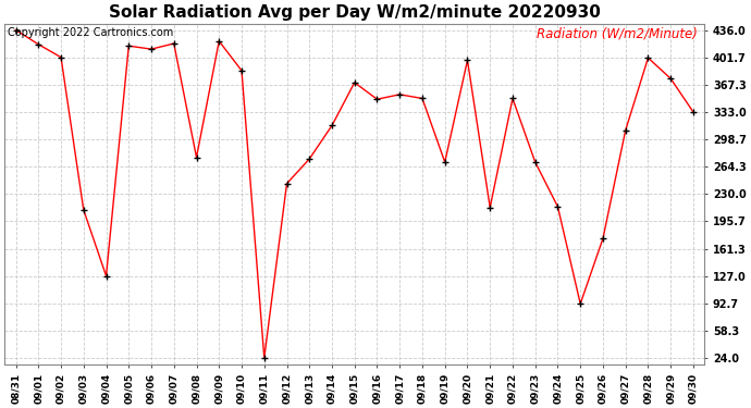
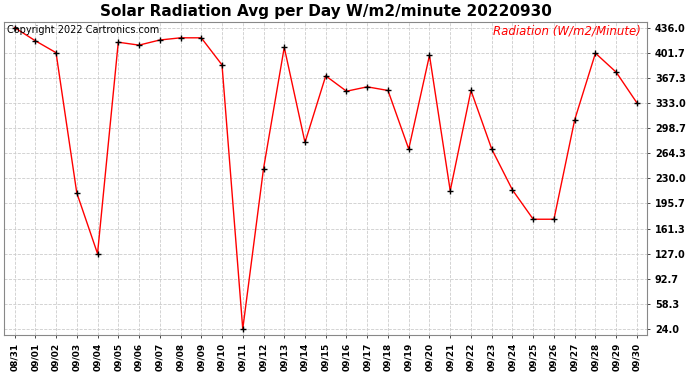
09/08: 276 -> 422
09/13: 274 -> 409
09/14: 316 -> 279
09/25: 92 -> 174
